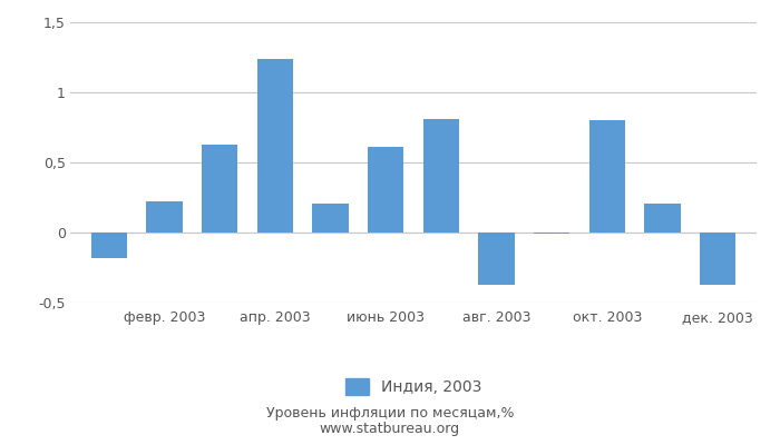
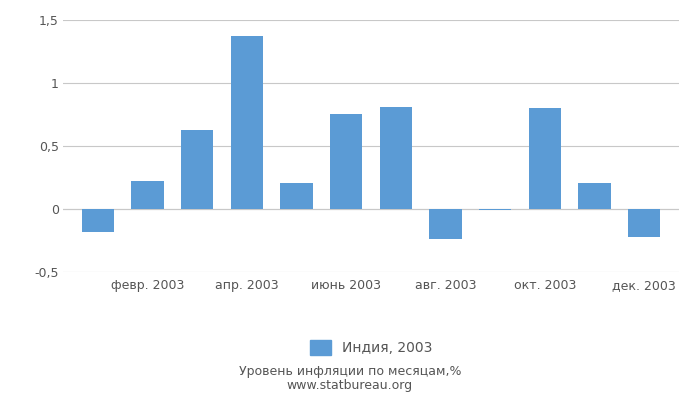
апр. 2003: 1,24 -> 1,37
июнь 2003: 0,61 -> 0,75
авг. 2003: -0,37 -> -0,24
дек. 2003: -0,37 -> -0,22
